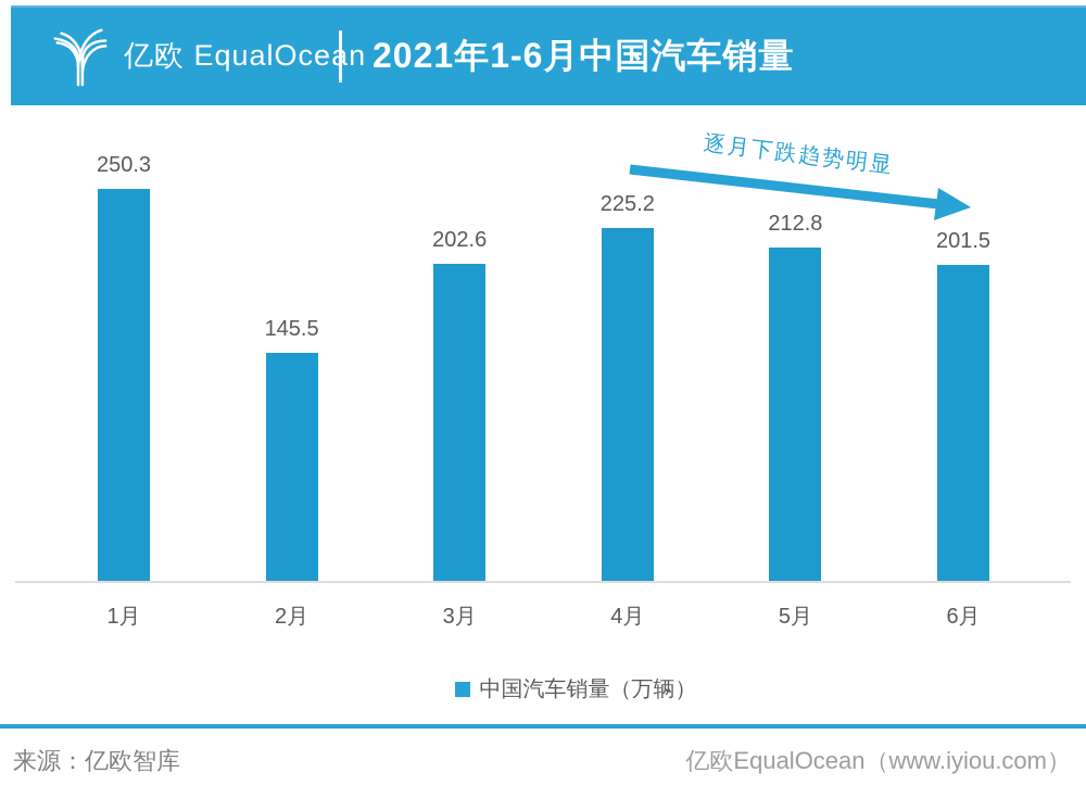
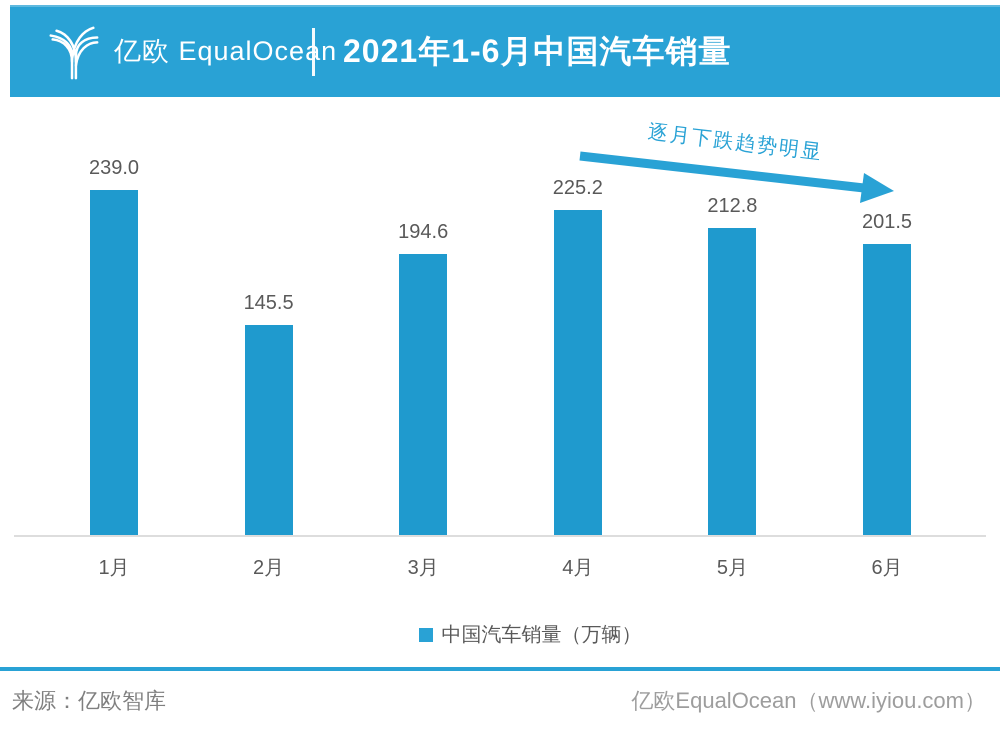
1月: 250.3 -> 239.0
3月: 202.6 -> 194.6
